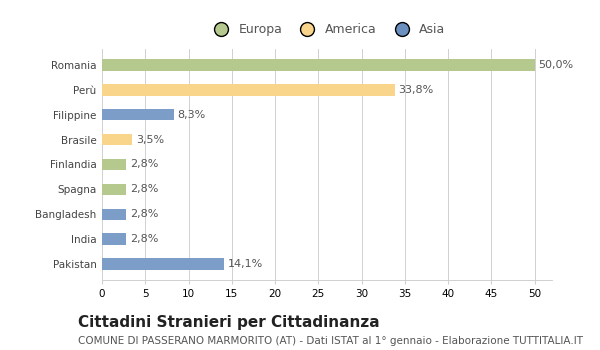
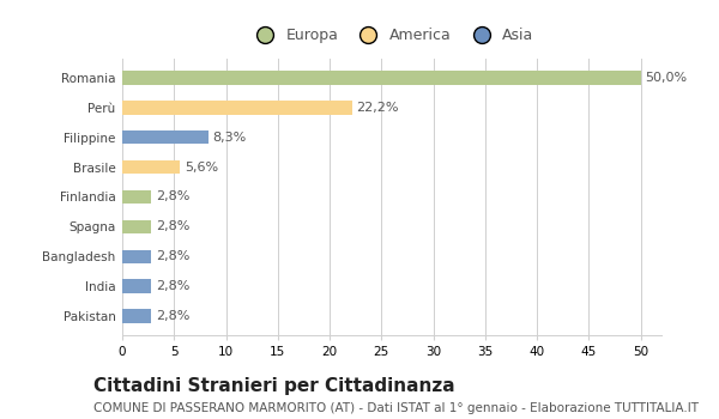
Perù: 33,8% -> 22,2%
Brasile: 3,5% -> 5,6%
Pakistan: 14,1% -> 2,8%
